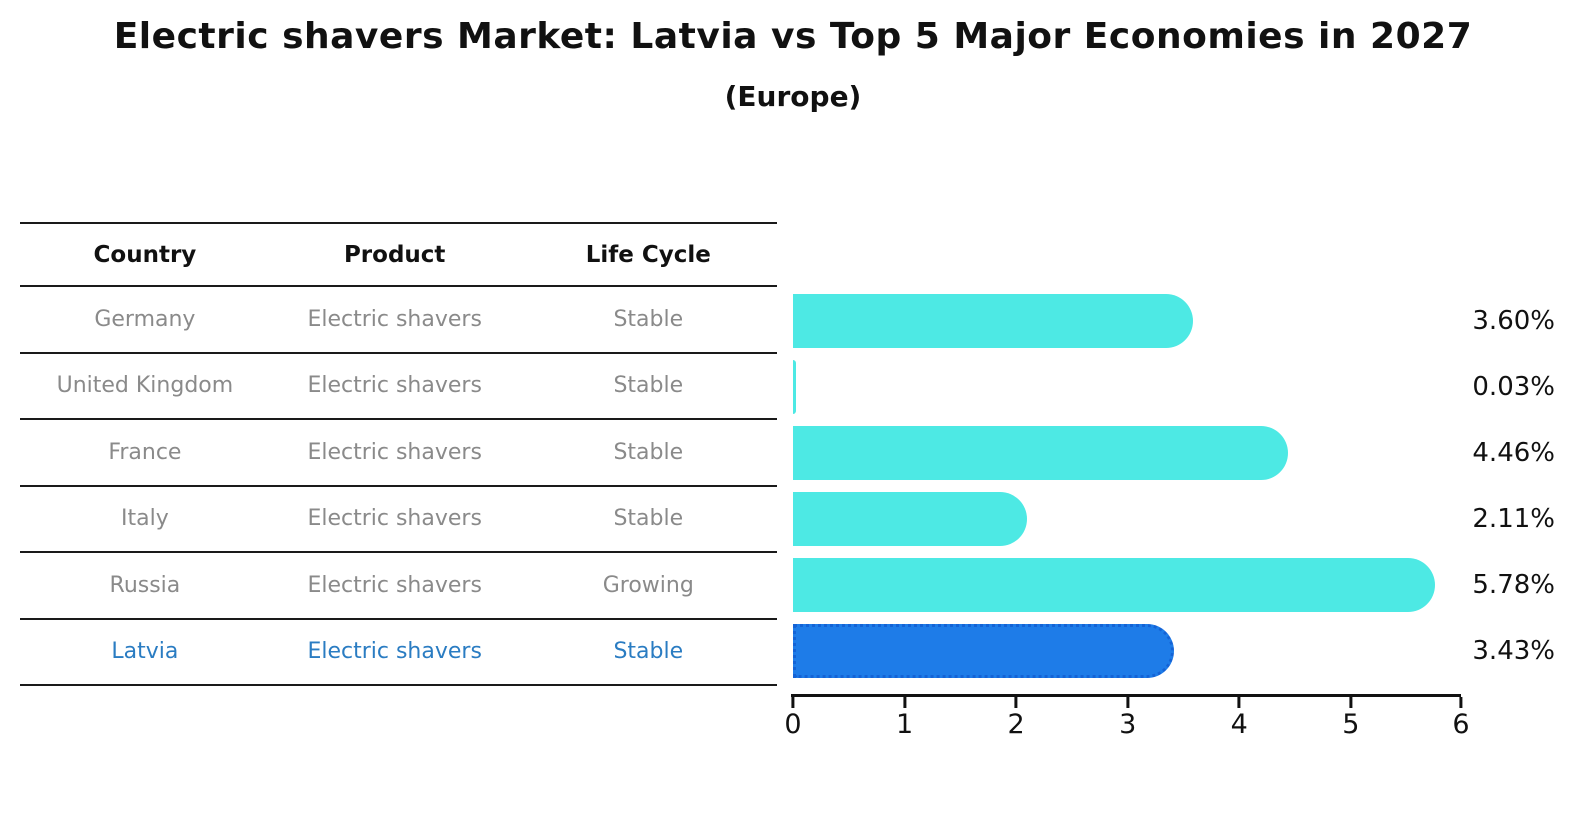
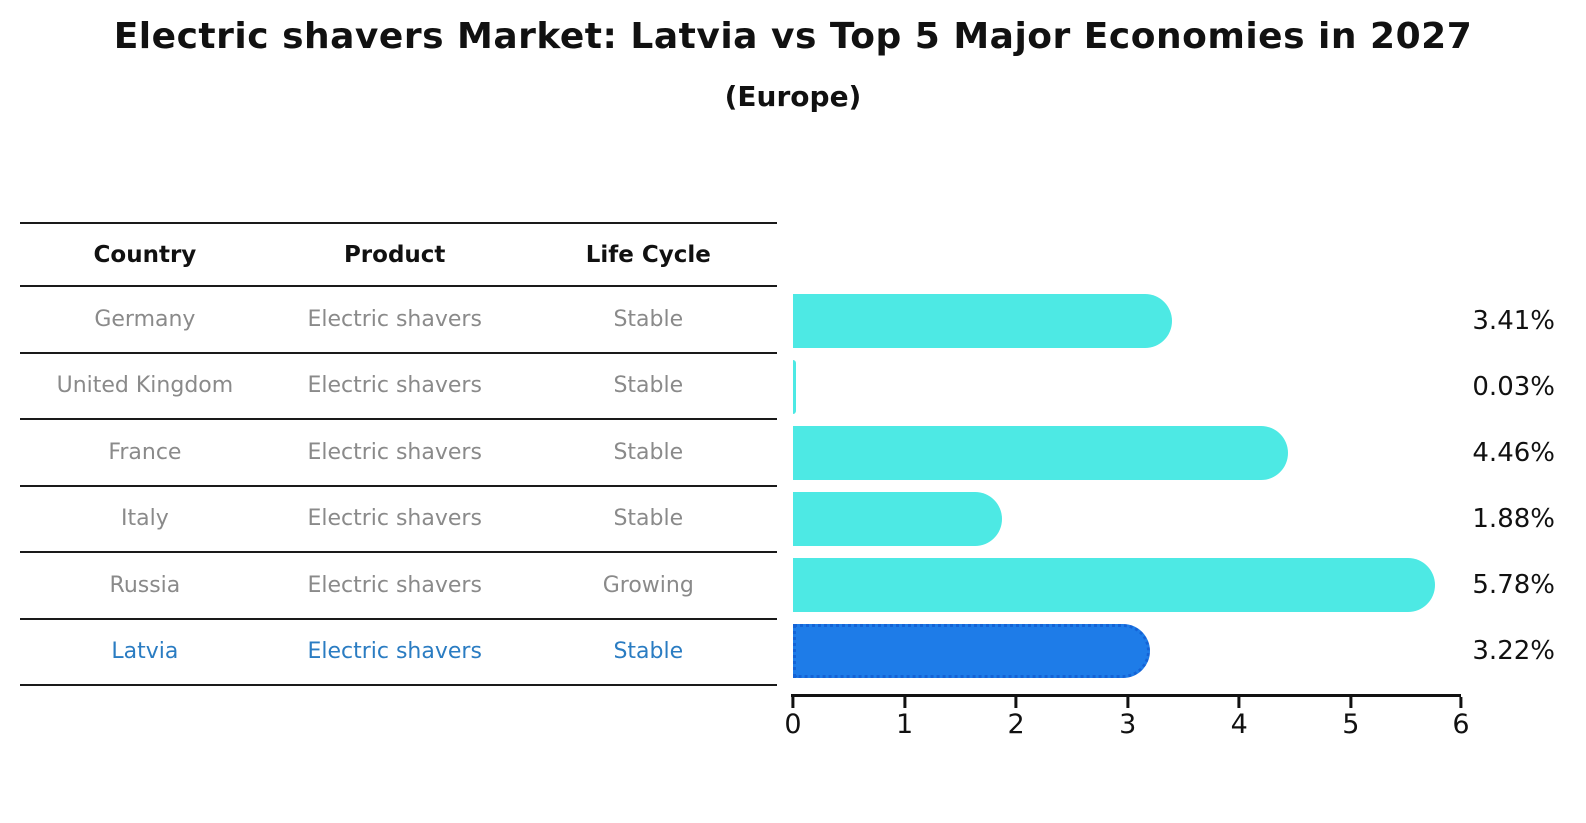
Germany: 3.60% -> 3.41%
Italy: 2.11% -> 1.88%
Latvia: 3.43% -> 3.22%
